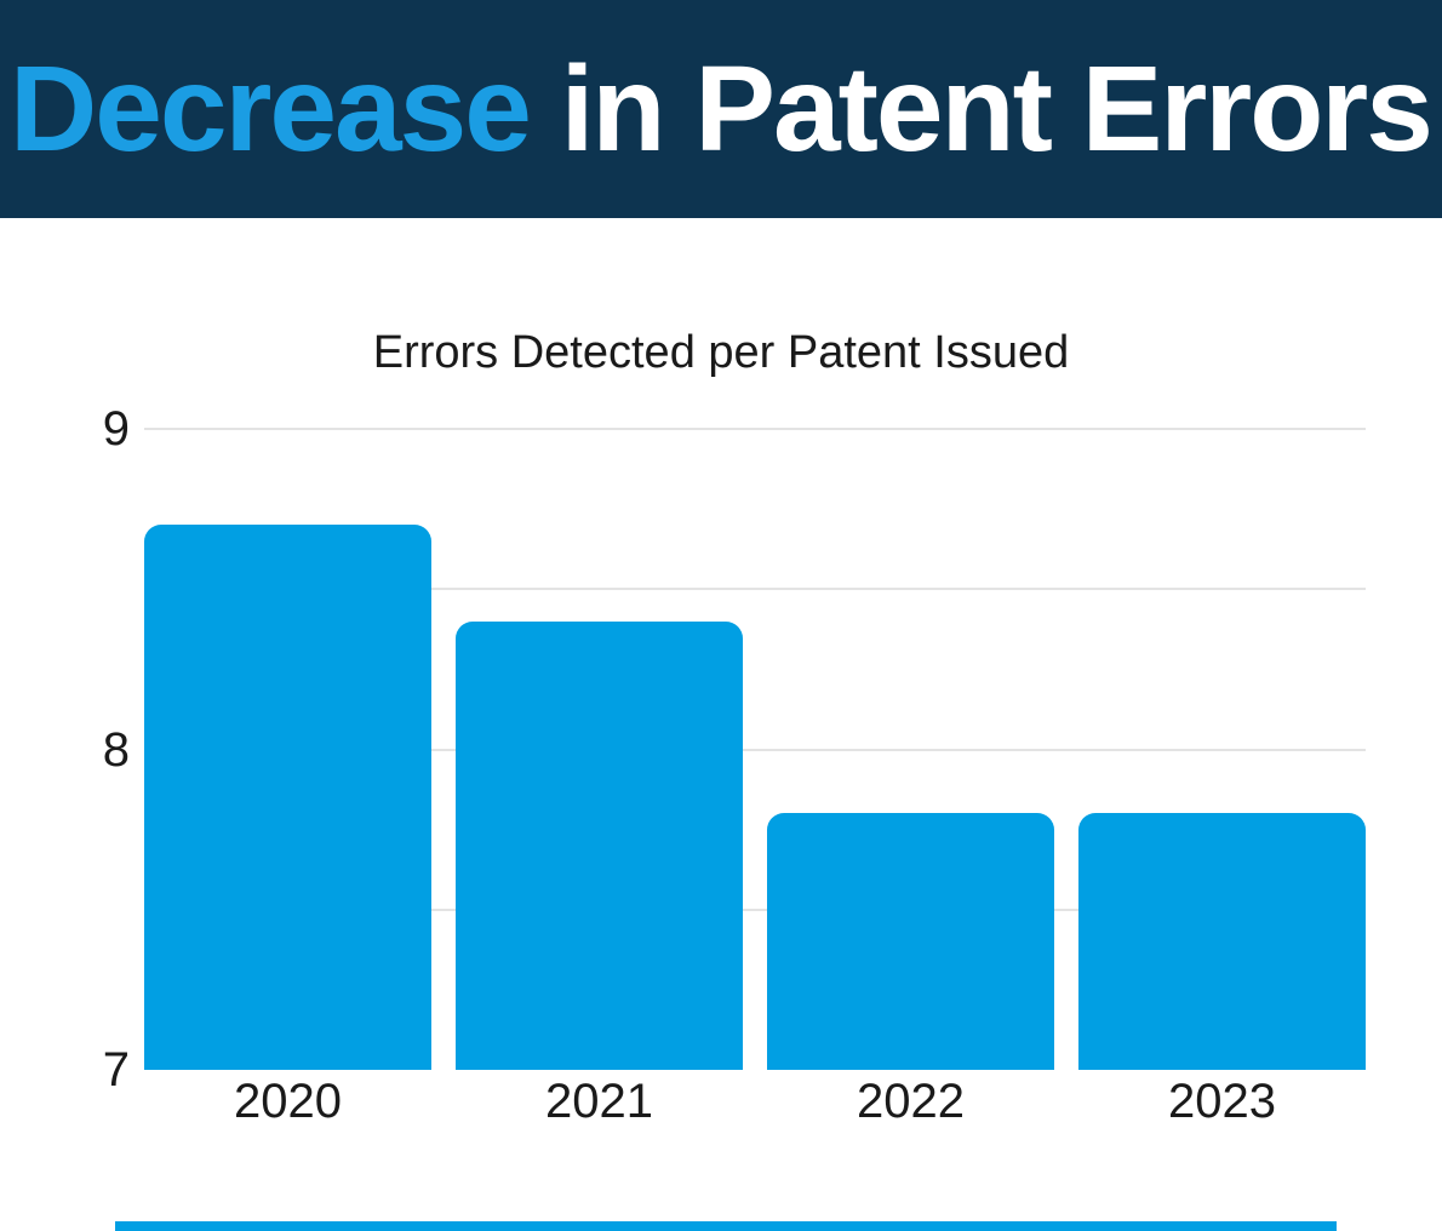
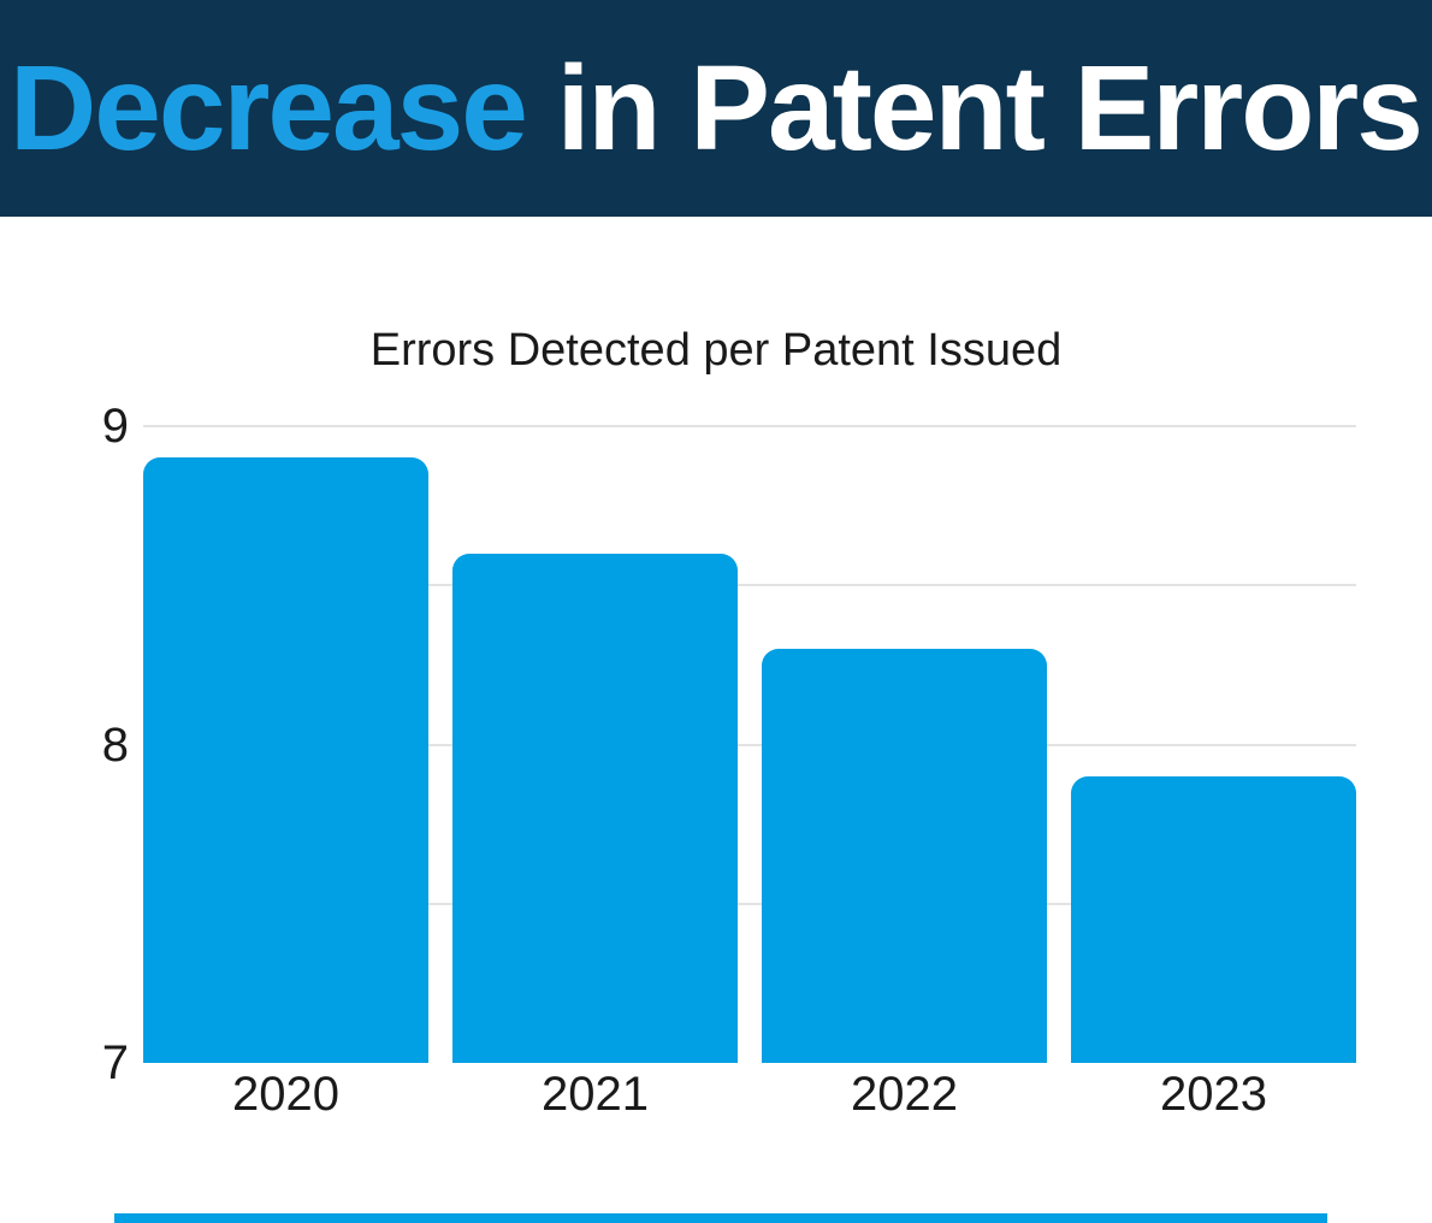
2020: 8.7 -> 8.9
2021: 8.4 -> 8.6
2022: 7.8 -> 8.3
2023: 7.8 -> 7.9
